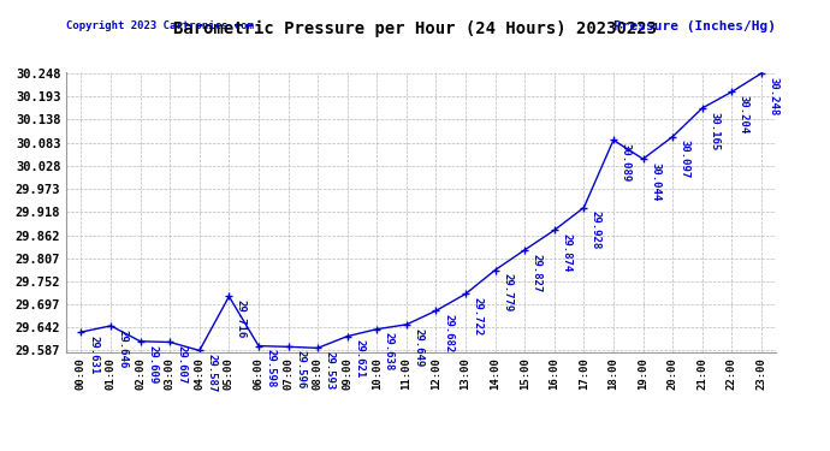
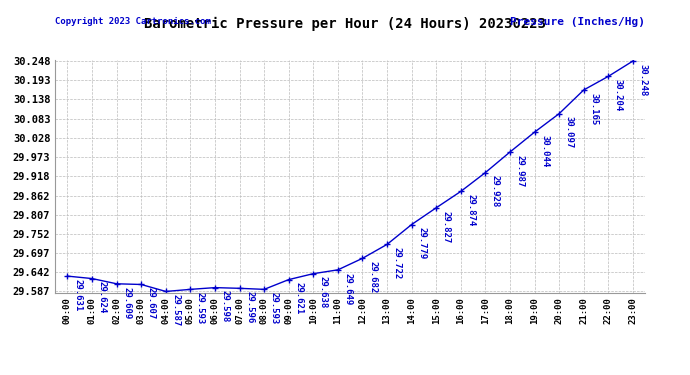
01:00: 29.646 -> 29.624
05:00: 29.716 -> 29.593
18:00: 30.089 -> 29.987
